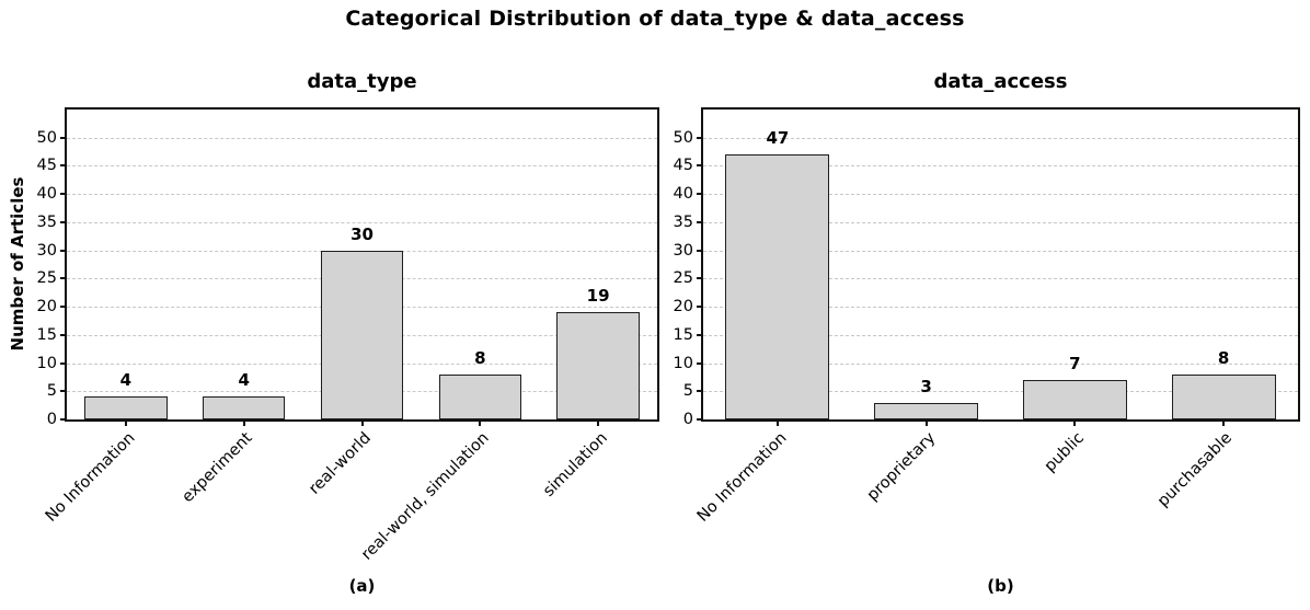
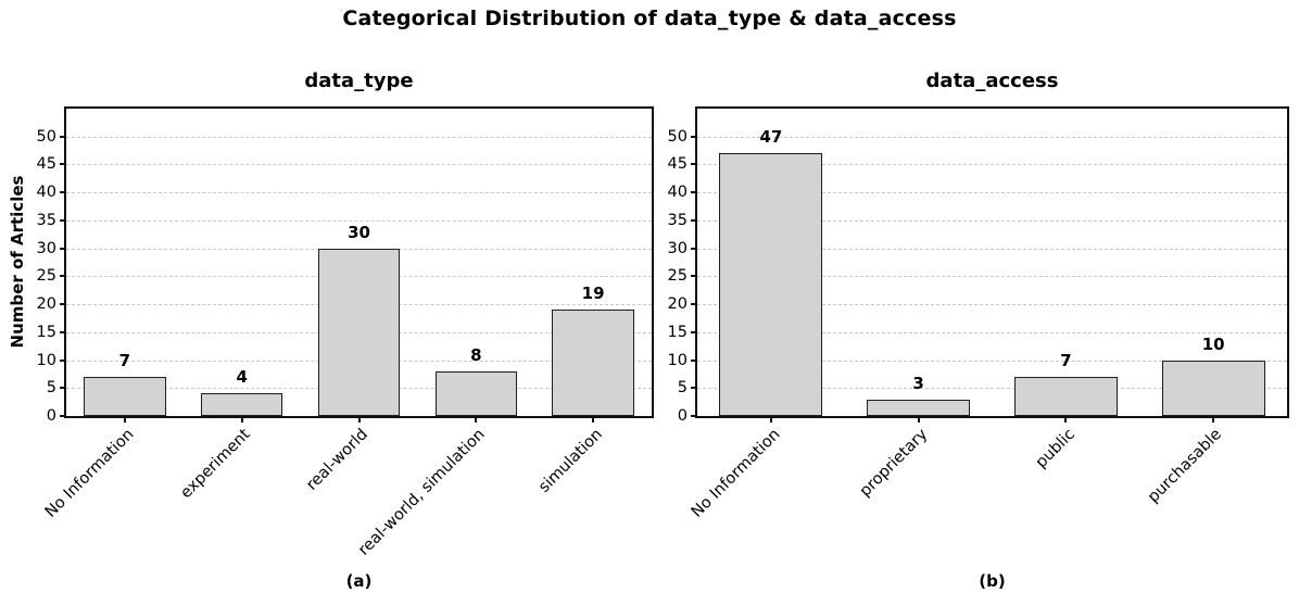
data_type/No Information: 4 -> 7
data_access/purchasable: 8 -> 10
